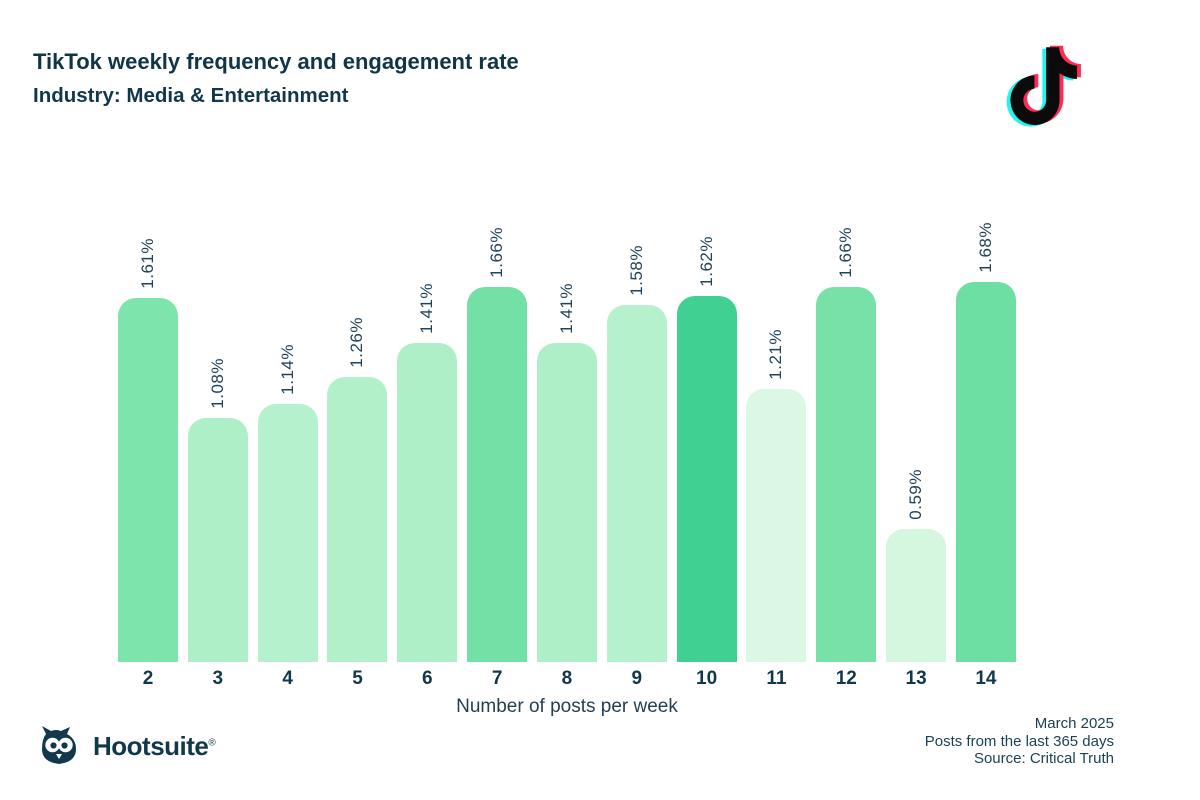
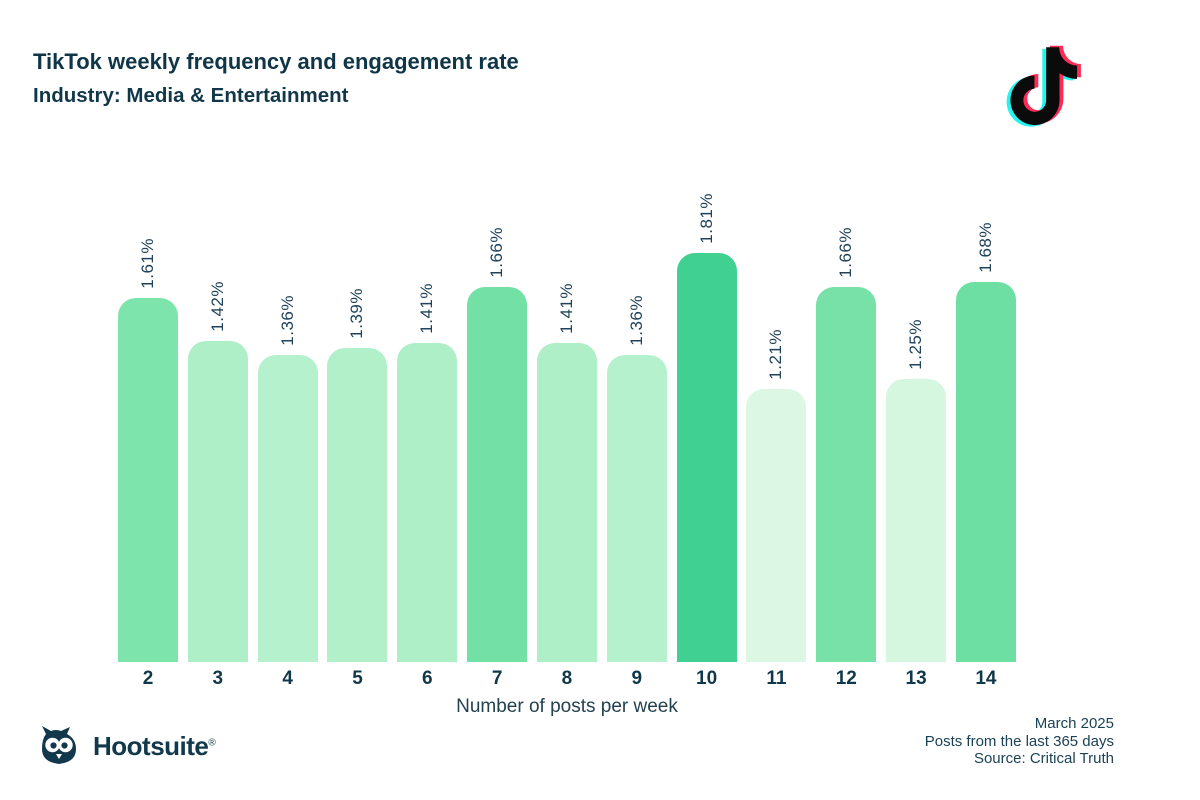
3: 1.08% -> 1.42%
4: 1.14% -> 1.36%
5: 1.26% -> 1.39%
9: 1.58% -> 1.36%
10: 1.62% -> 1.81%
13: 0.59% -> 1.25%
